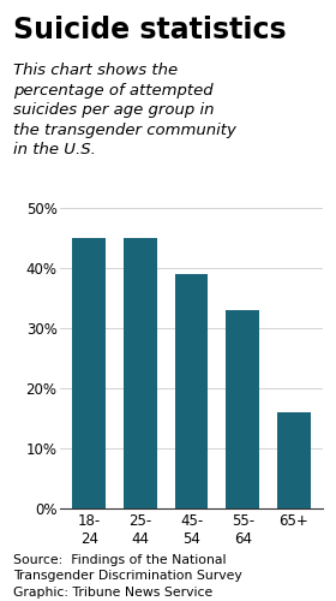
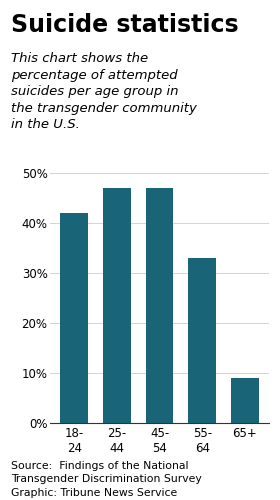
18- 24: 45% -> 42%
25- 44: 45% -> 47%
45- 54: 39% -> 47%
65+: 16% -> 9%
